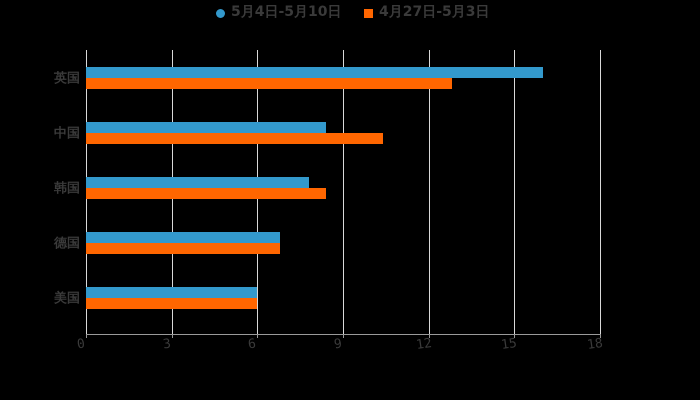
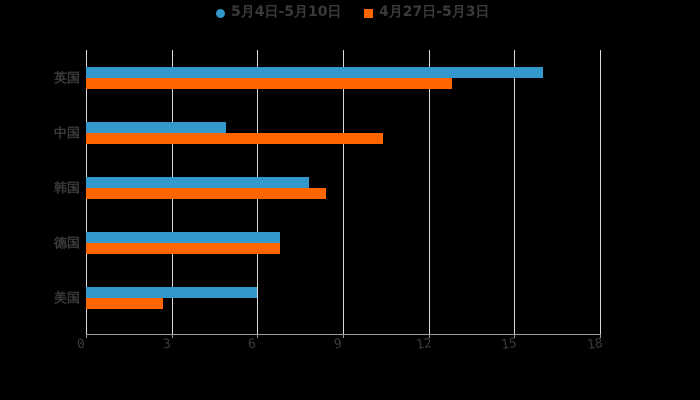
5月4日-5月10日/中国: 8.4 -> 4.9
4月27日-5月3日/美国: 6.0 -> 2.7
